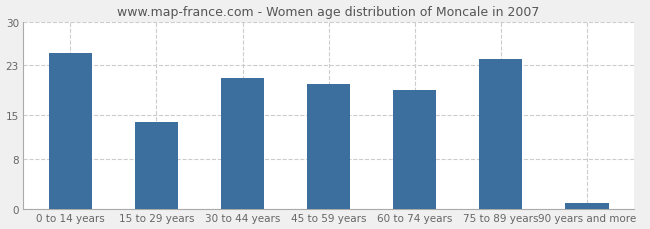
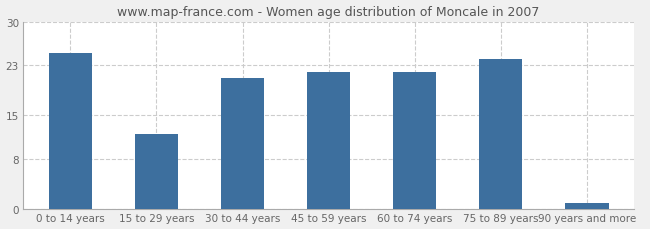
15 to 29 years: 14 -> 12
45 to 59 years: 20 -> 22
60 to 74 years: 19 -> 22
